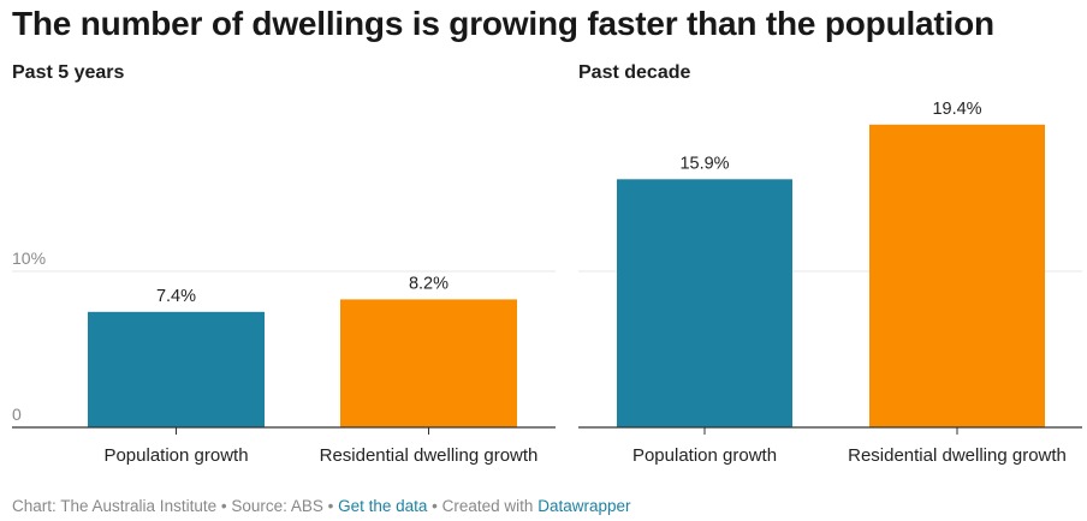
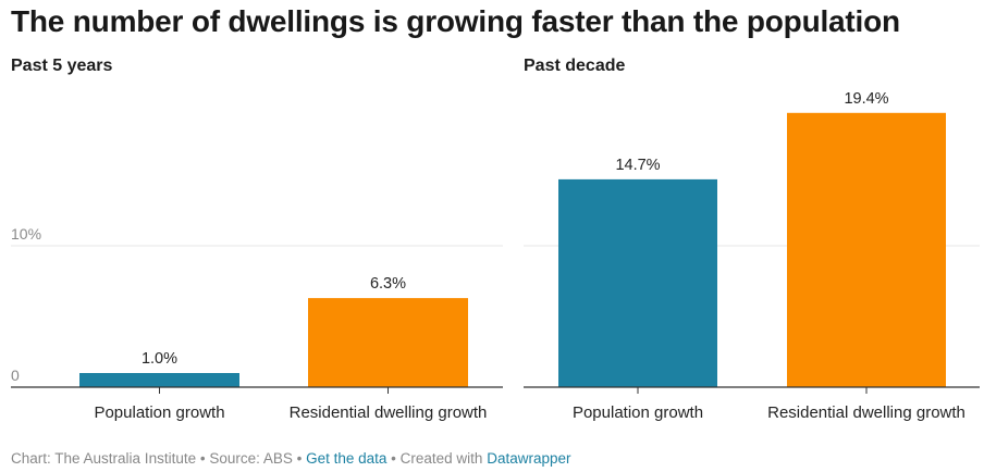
Past 5 years/Population growth: 7.4% -> 1.0%
Past 5 years/Residential dwelling growth: 8.2% -> 6.3%
Past decade/Population growth: 15.9% -> 14.7%
